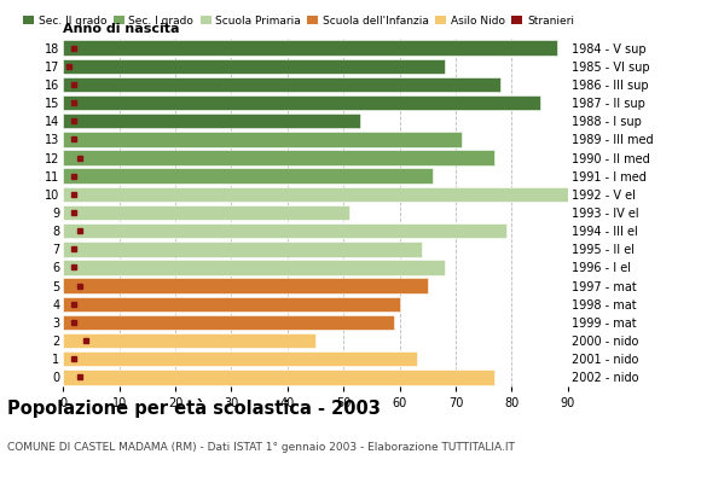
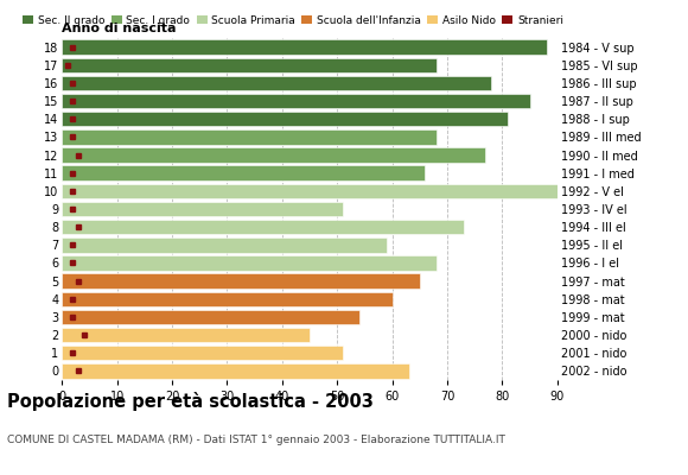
14: 53 -> 81
13: 71 -> 68
8: 79 -> 73
7: 64 -> 59
3: 59 -> 54
1: 63 -> 51
0: 77 -> 63
